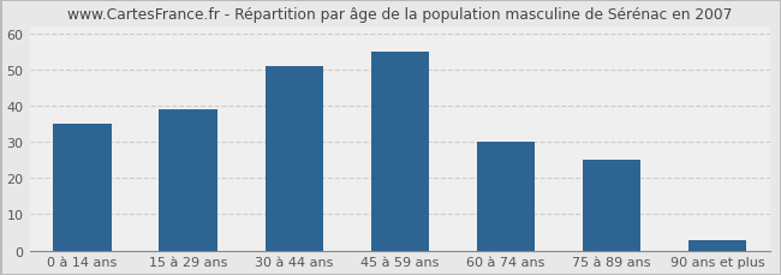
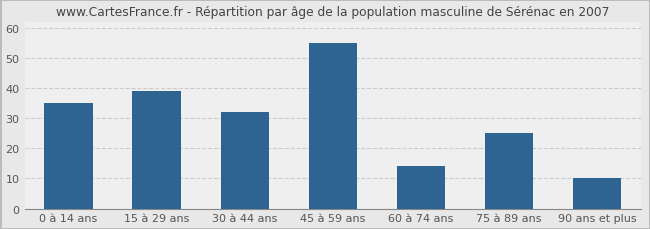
30 à 44 ans: 51 -> 32
60 à 74 ans: 30 -> 14
90 ans et plus: 3 -> 10
